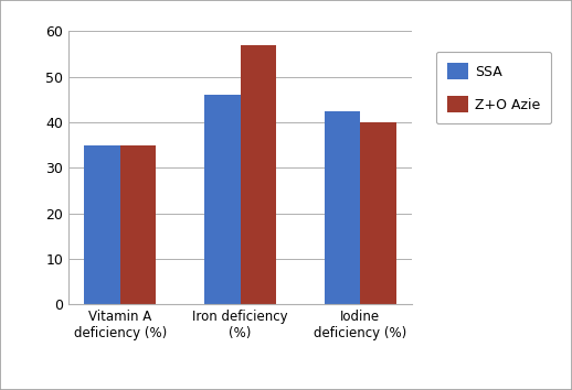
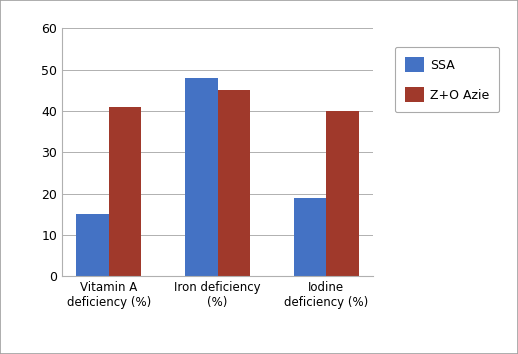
SSA/Vitamin A deficiency (%): 35.0 -> 15.0
Z+O Azie/Vitamin A deficiency (%): 35 -> 41
SSA/Iron deficiency (%): 46.0 -> 48.0
Z+O Azie/Iron deficiency (%): 57 -> 45
SSA/Iodine deficiency (%): 42.5 -> 19.0
